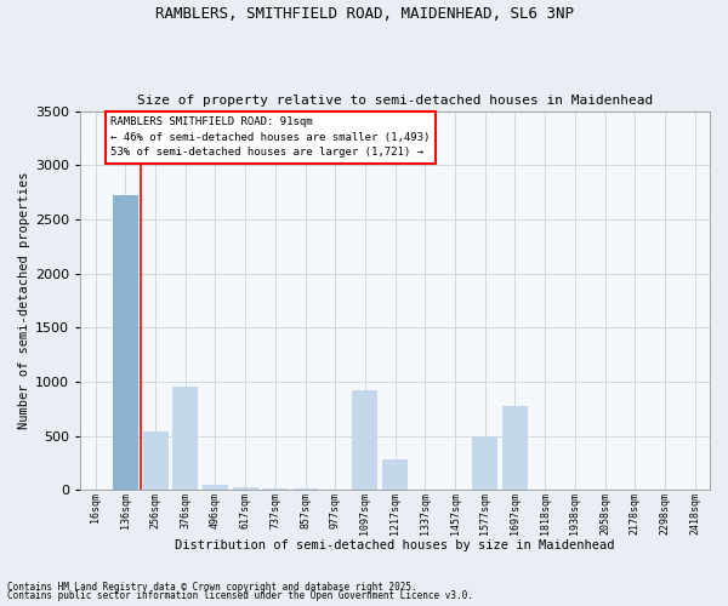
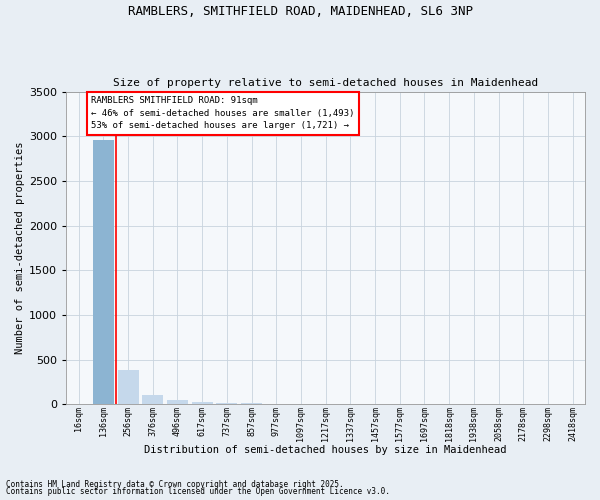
136sqm: 2720 -> 2960
256sqm: 540 -> 390
376sqm: 960 -> 110
1097sqm: 920 -> 10
1217sqm: 280 -> 0
1577sqm: 500 -> 0
1697sqm: 780 -> 0
